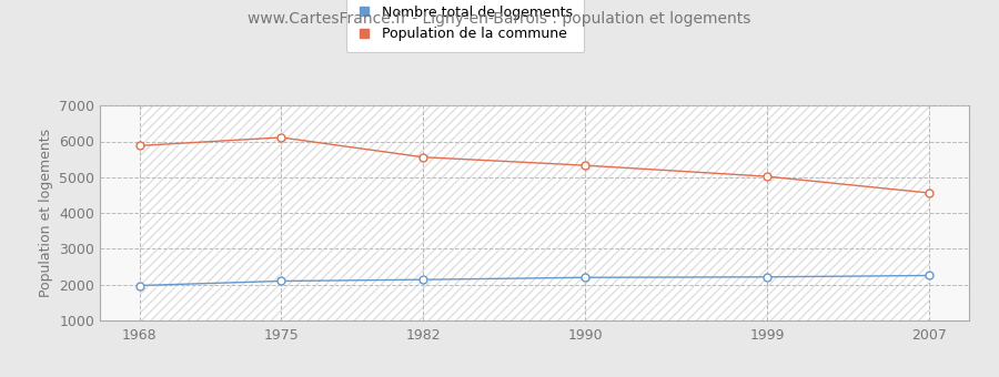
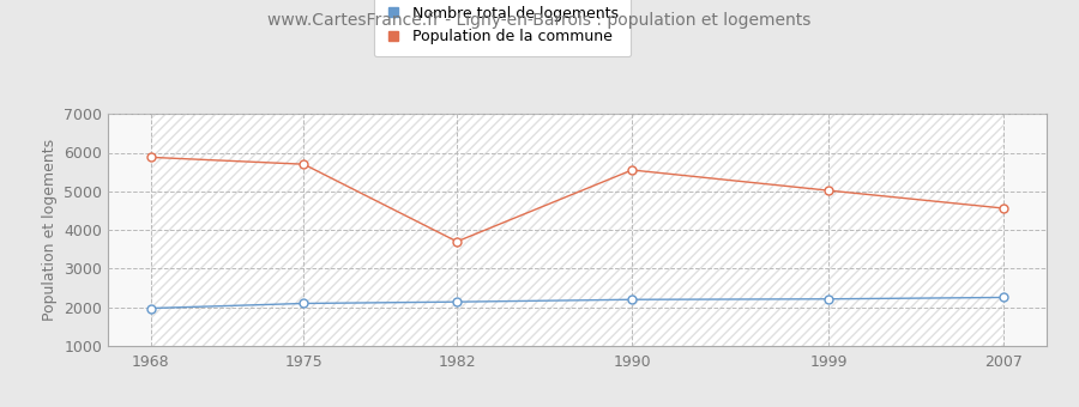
Population de la commune/1975: 6110 -> 5700
Population de la commune/1982: 5560 -> 3700
Population de la commune/1990: 5330 -> 5550
